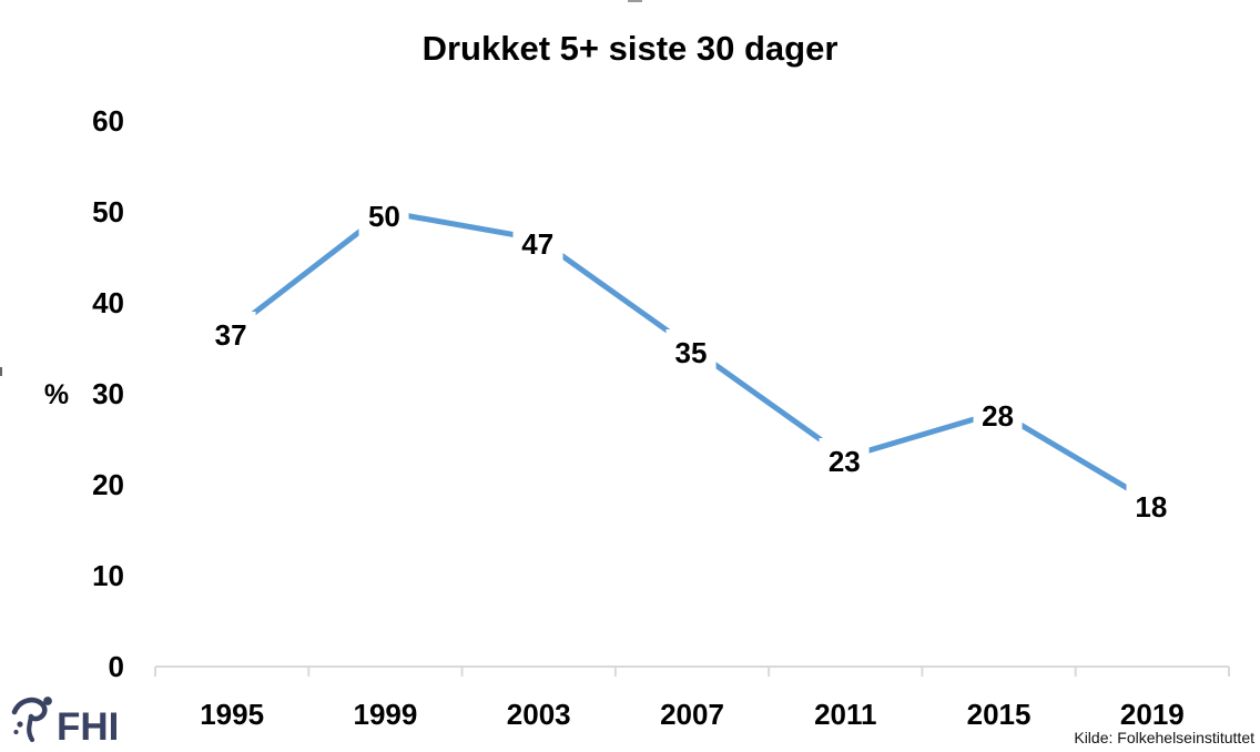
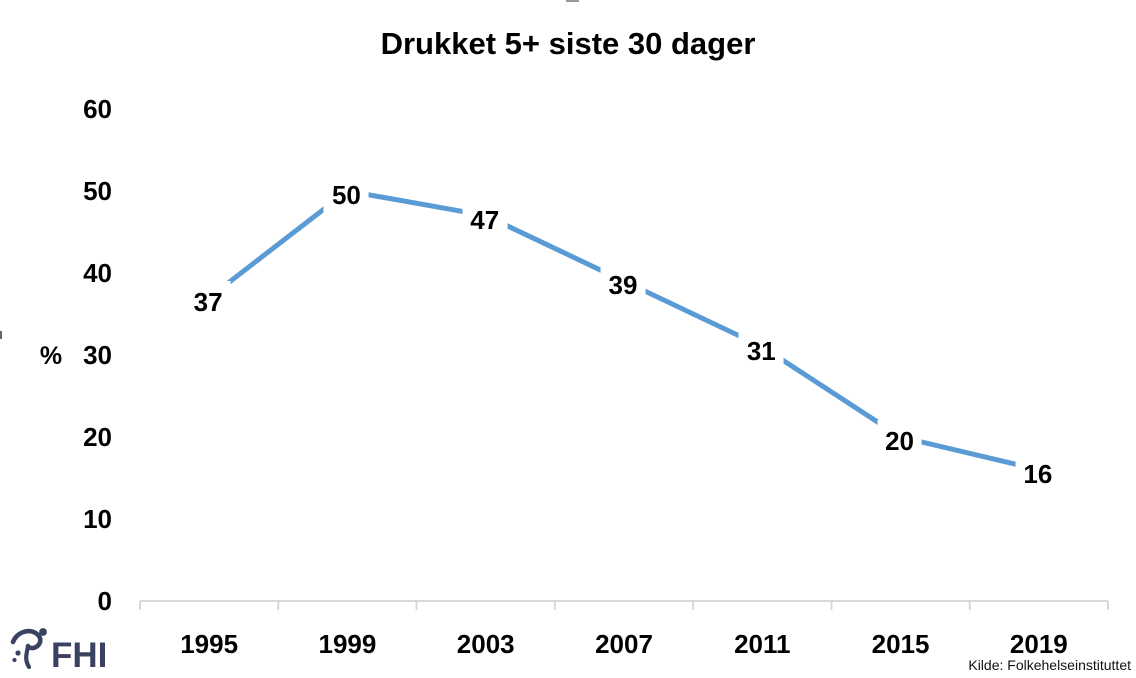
2007: 35 -> 39
2011: 23 -> 31
2015: 28 -> 20
2019: 18 -> 16
